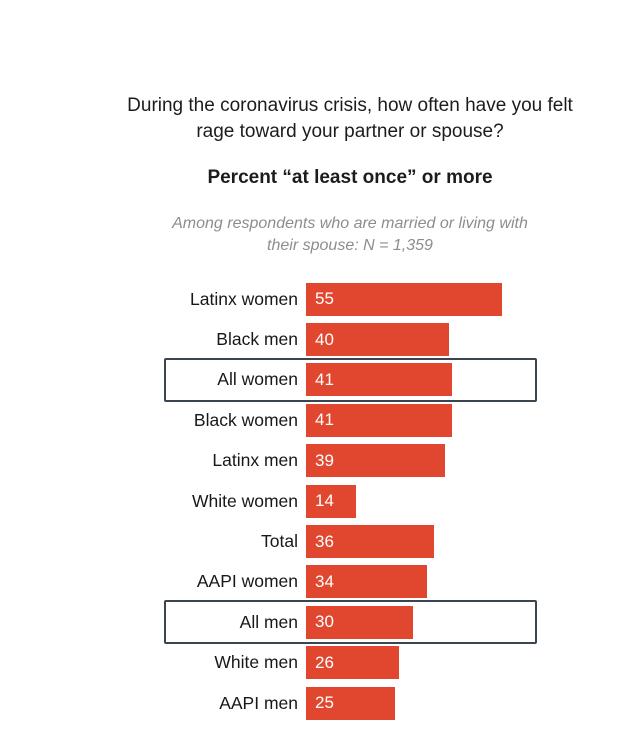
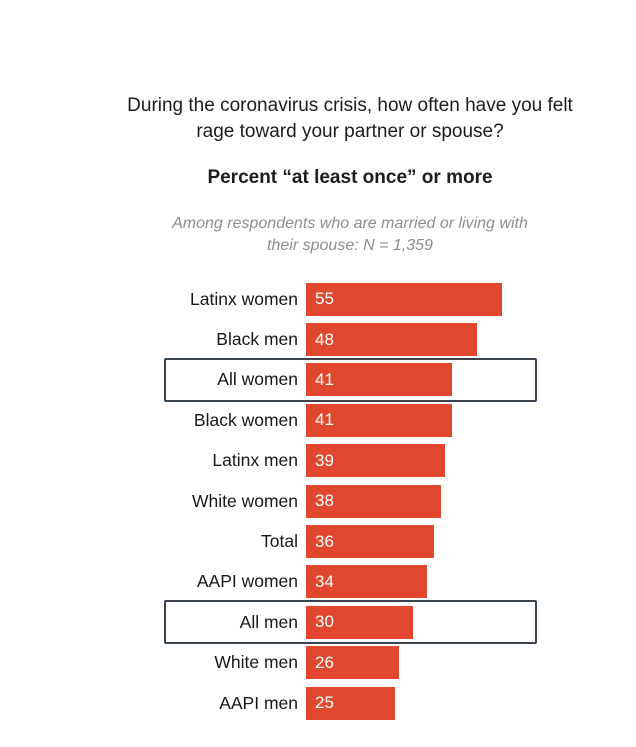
Black men: 40 -> 48
White women: 14 -> 38
